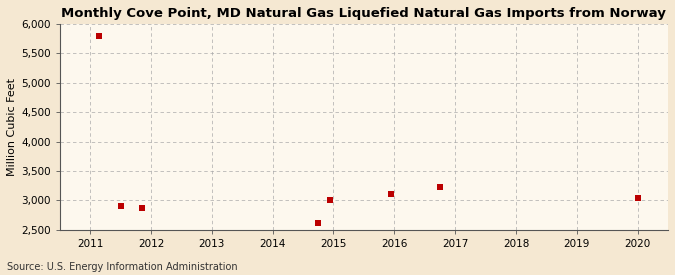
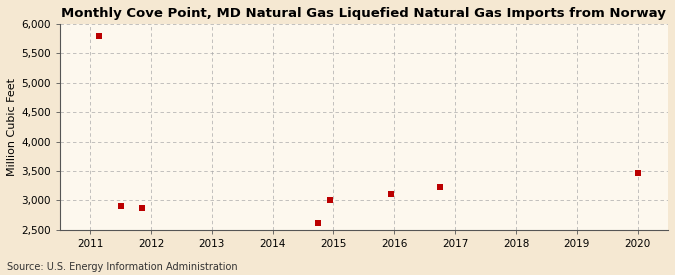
2020: 3,040 -> 3,460
